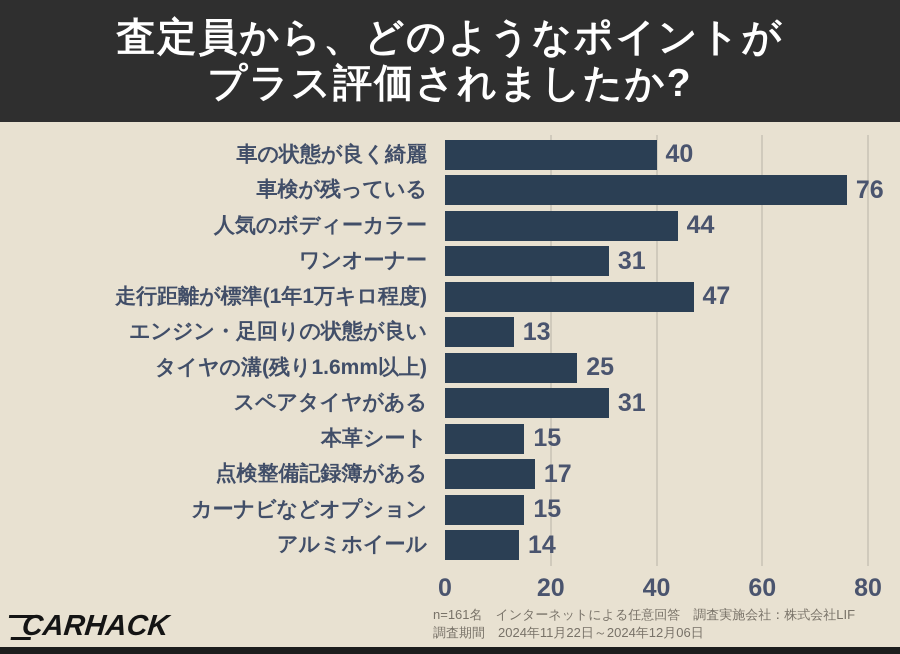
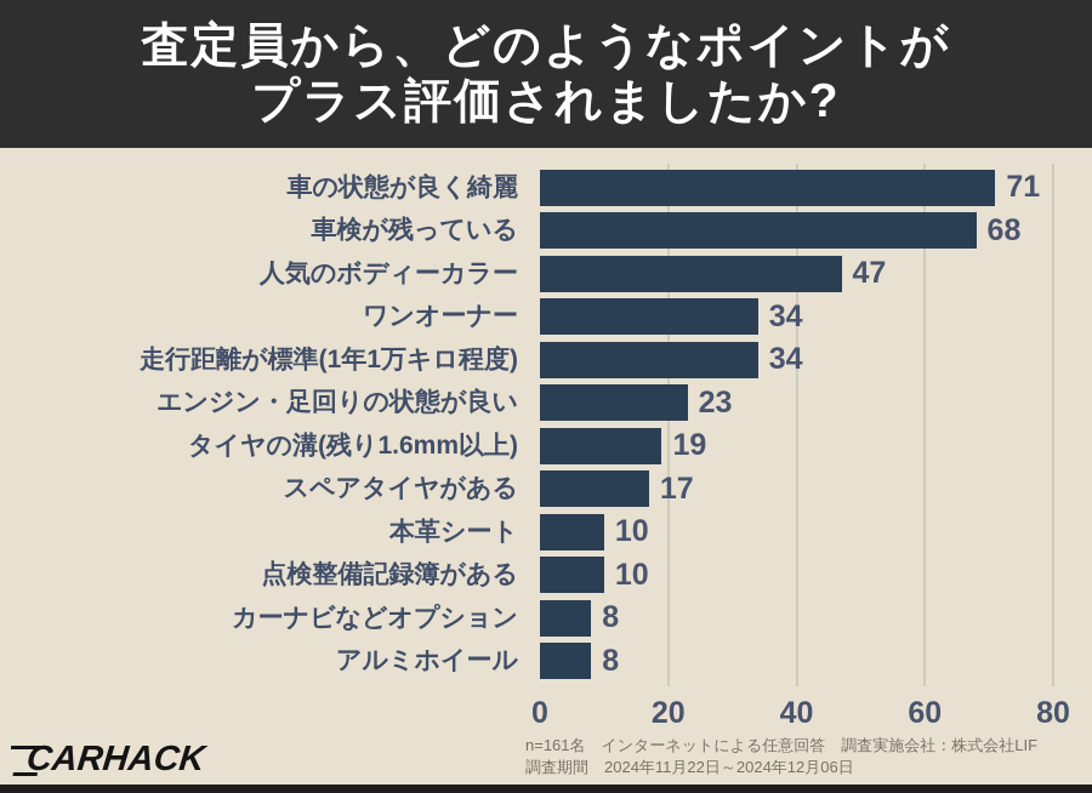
車の状態が良く綺麗: 40 -> 71
車検が残っている: 76 -> 68
人気のボディーカラー: 44 -> 47
ワンオーナー: 31 -> 34
走行距離が標準(1年1万キロ程度): 47 -> 34
エンジン・足回りの状態が良い: 13 -> 23
タイヤの溝(残り1.6mm以上): 25 -> 19
スペアタイヤがある: 31 -> 17
本革シート: 15 -> 10
点検整備記録簿がある: 17 -> 10
カーナビなどオプション: 15 -> 8
アルミホイール: 14 -> 8
